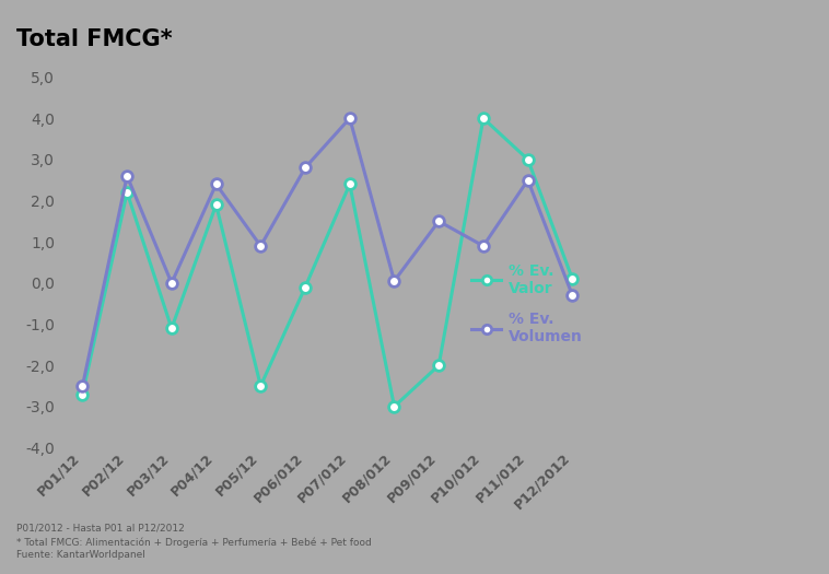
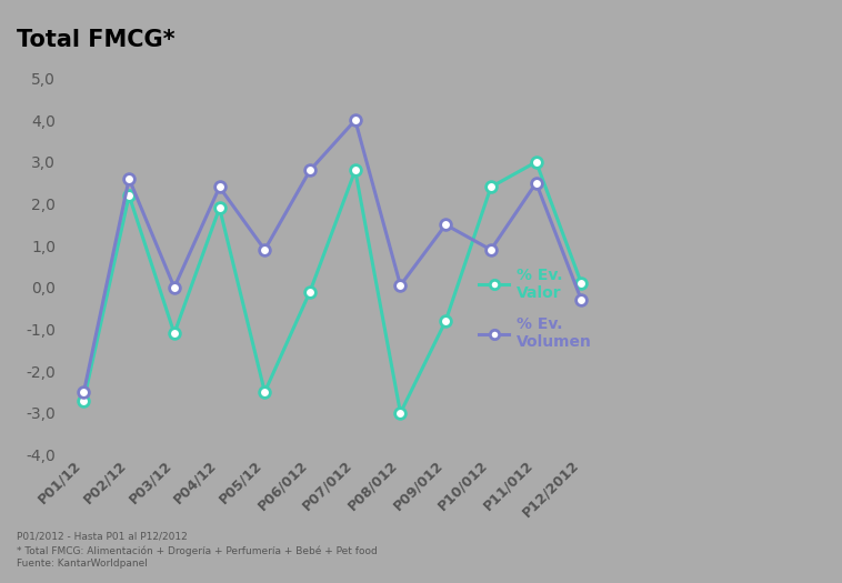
% Ev. Valor/P07/012: 2,4 -> 2,8
% Ev. Valor/P09/012: -2,0 -> -0,8
% Ev. Valor/P10/012: 4,0 -> 2,4
